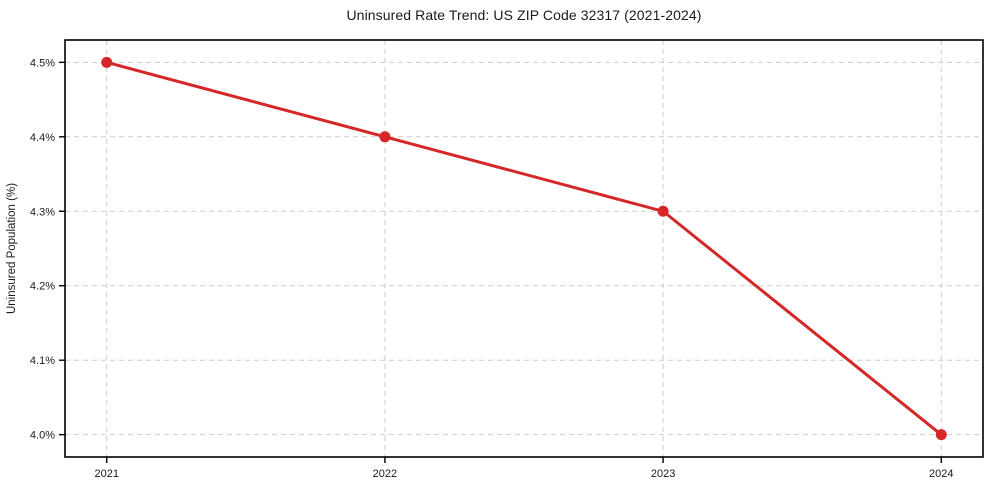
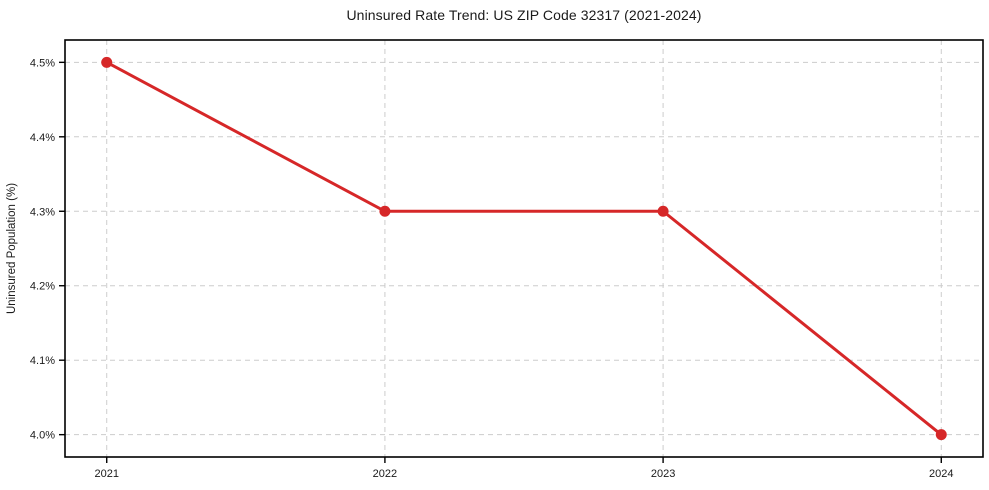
2022: 4.4% -> 4.3%
